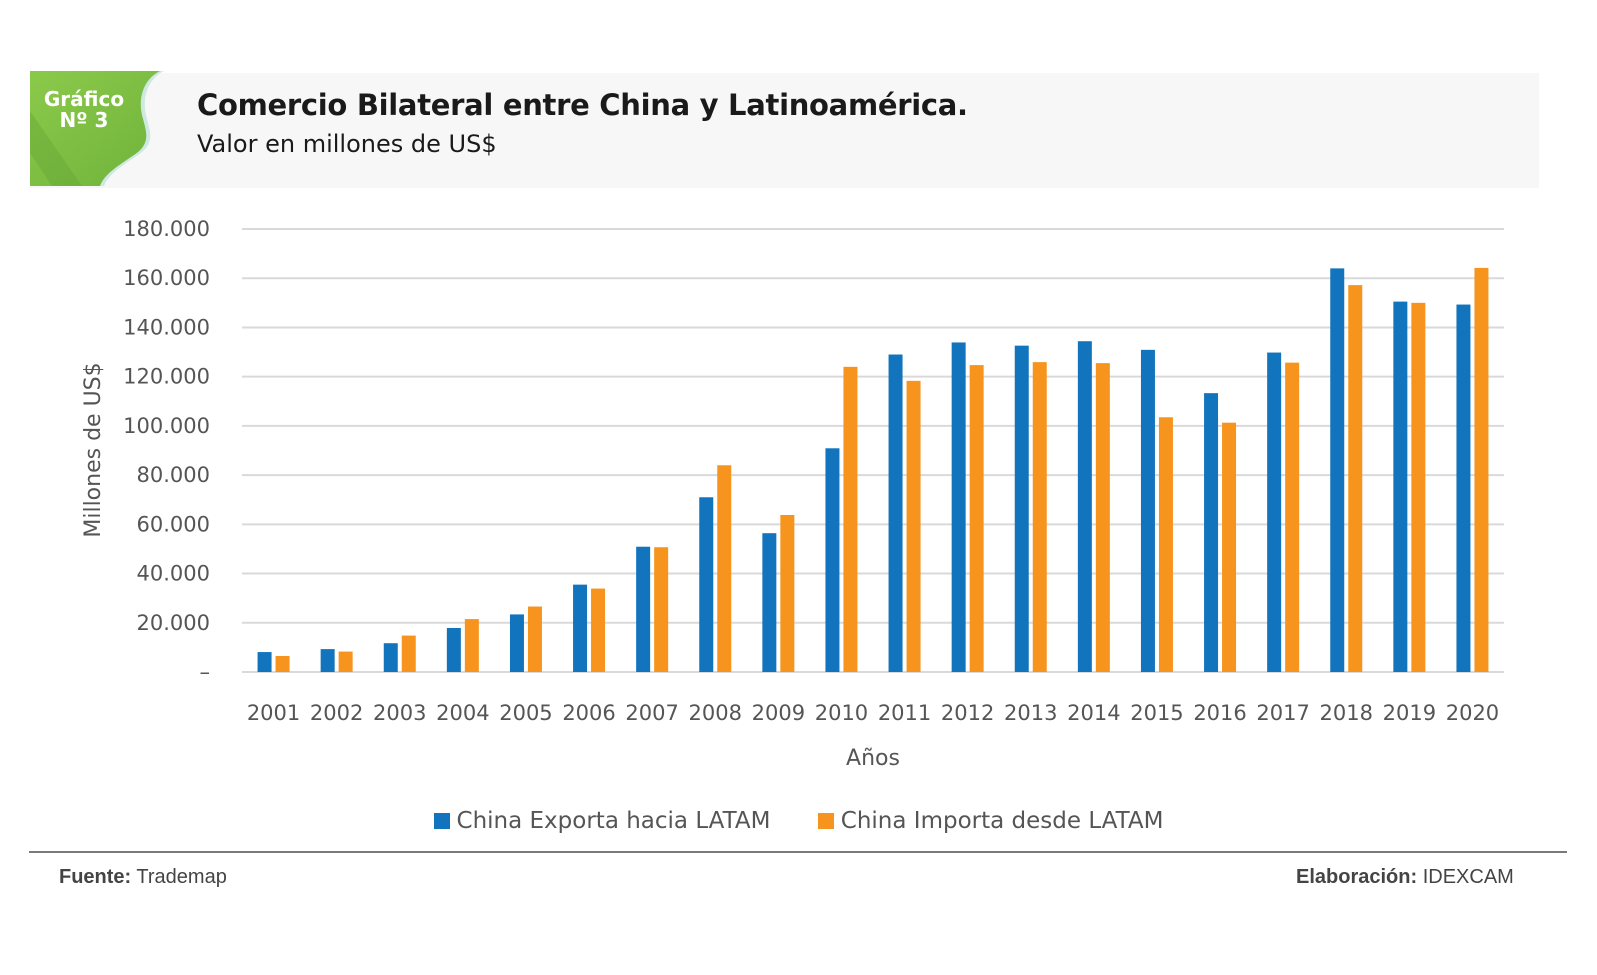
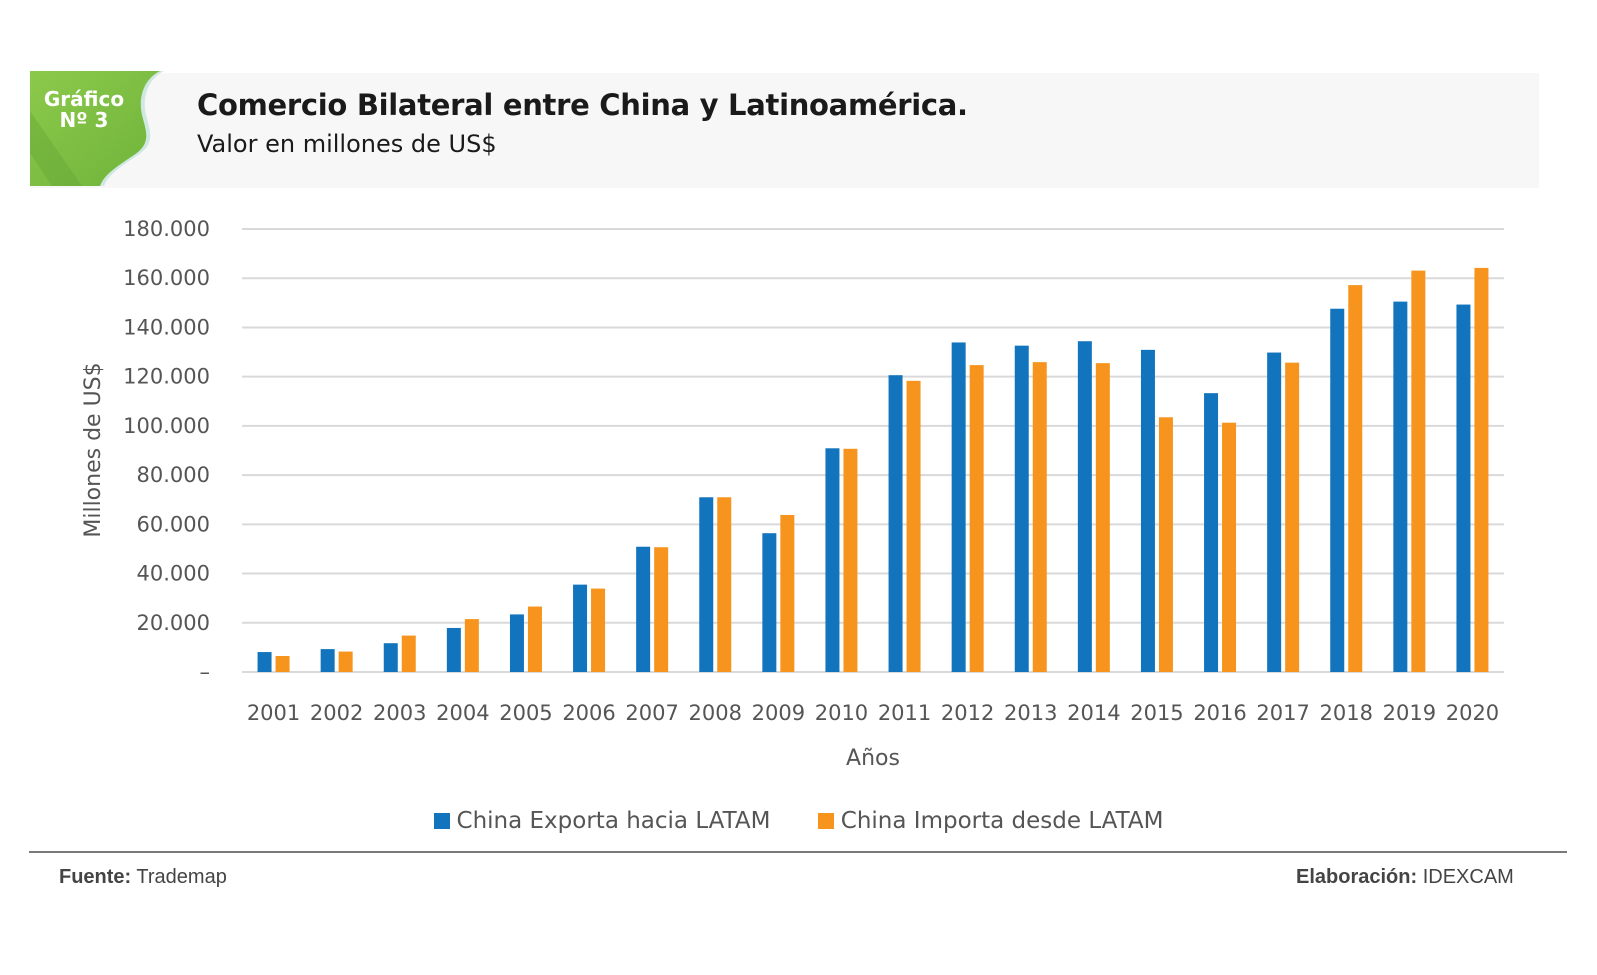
China Importa desde LATAM/2008: 84000 -> 71000
China Importa desde LATAM/2010: 124000 -> 91000
China Exporta hacia LATAM/2011: 129000 -> 121000
China Exporta hacia LATAM/2018: 164000 -> 148000
China Importa desde LATAM/2019: 150000 -> 163000
